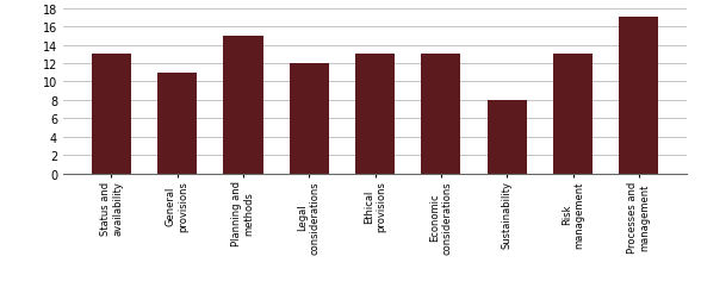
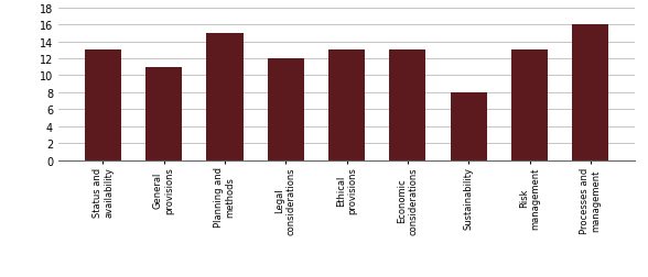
Processes and management: 17 -> 16
